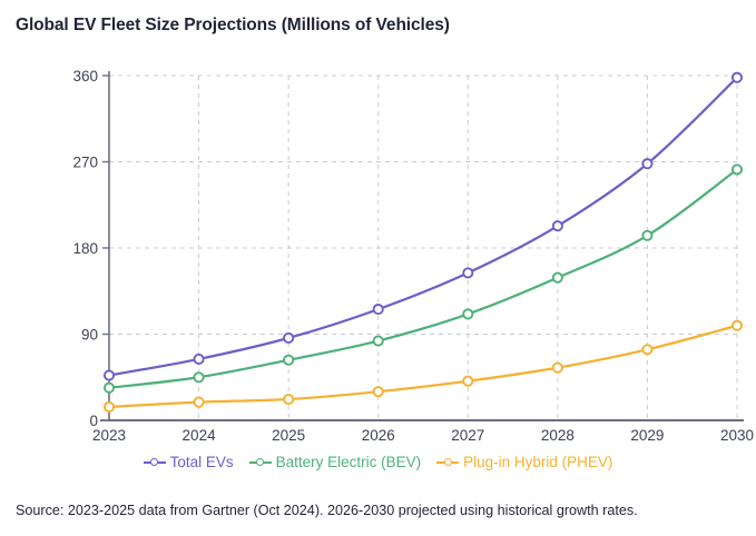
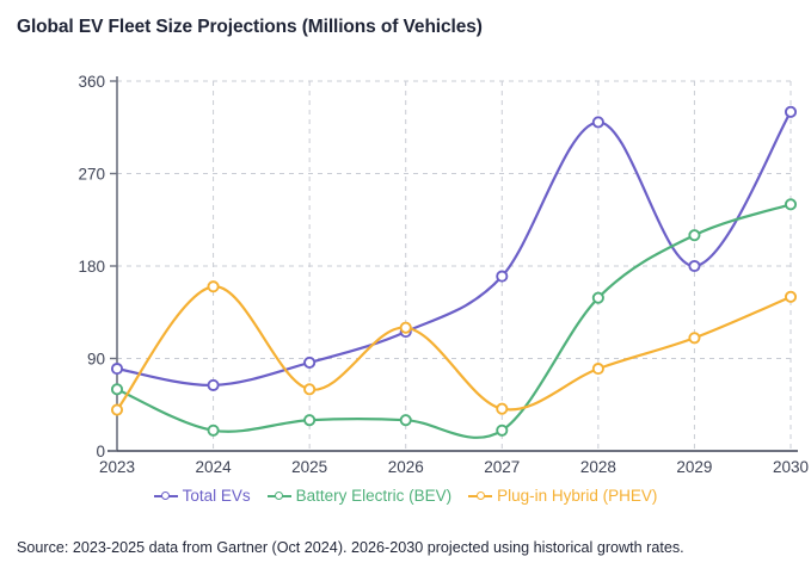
Total EVs/2023: 50 -> 80
Battery Electric (BEV)/2023: 30 -> 60
Plug-in Hybrid (PHEV)/2023: 10 -> 40
Battery Electric (BEV)/2024: 40 -> 20
Plug-in Hybrid (PHEV)/2024: 20 -> 160
Battery Electric (BEV)/2025: 60 -> 30
Plug-in Hybrid (PHEV)/2025: 20 -> 60
Battery Electric (BEV)/2026: 80 -> 30
Plug-in Hybrid (PHEV)/2026: 30 -> 120
Total EVs/2027: 150 -> 170
Battery Electric (BEV)/2027: 110 -> 20
Total EVs/2028: 200 -> 320
Plug-in Hybrid (PHEV)/2028: 60 -> 80
Total EVs/2029: 270 -> 180
Battery Electric (BEV)/2029: 190 -> 210
Plug-in Hybrid (PHEV)/2029: 70 -> 110
Total EVs/2030: 360 -> 330
Battery Electric (BEV)/2030: 260 -> 240
Plug-in Hybrid (PHEV)/2030: 100 -> 150
